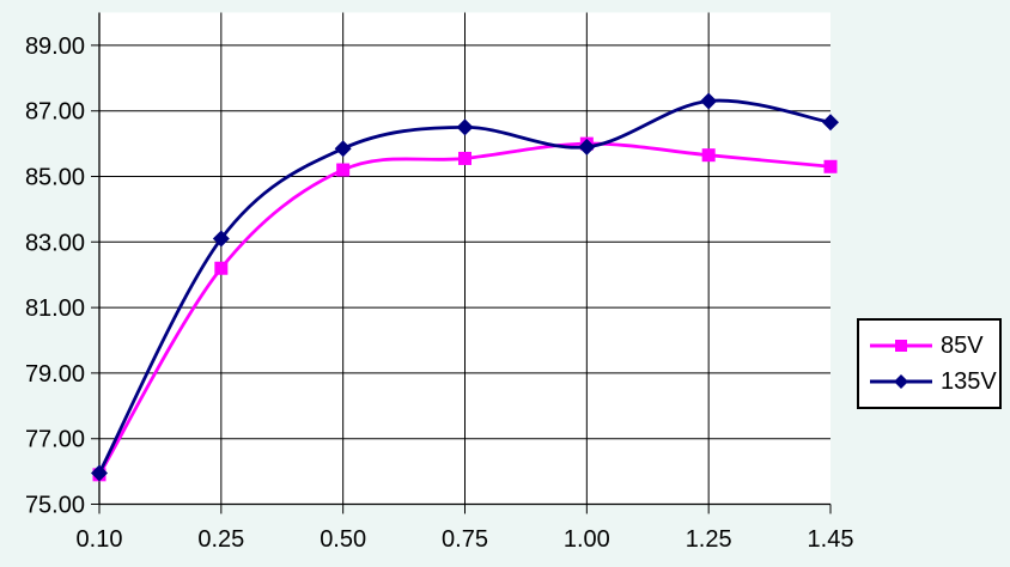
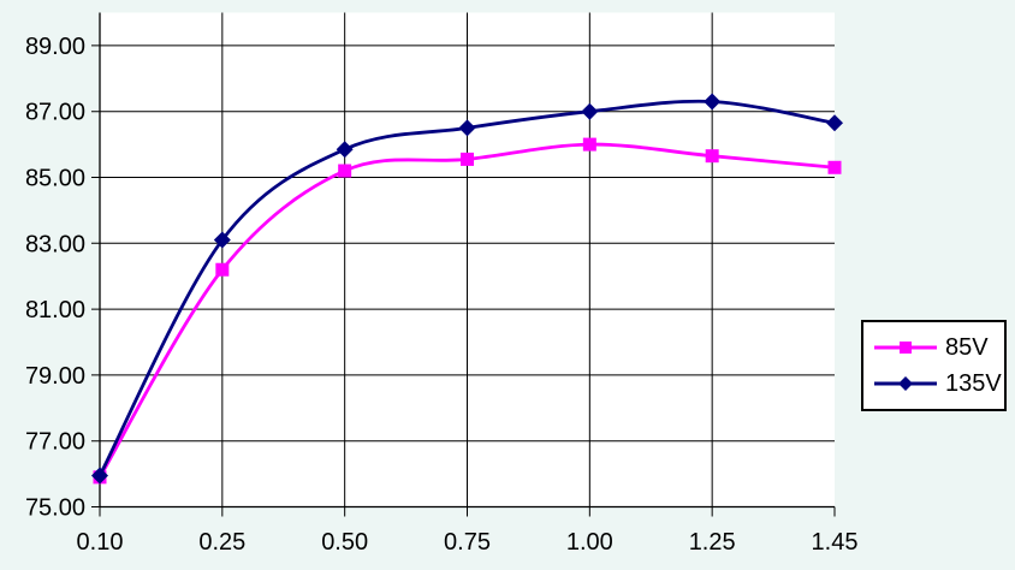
135V/1.00: 85.9 -> 87.0
